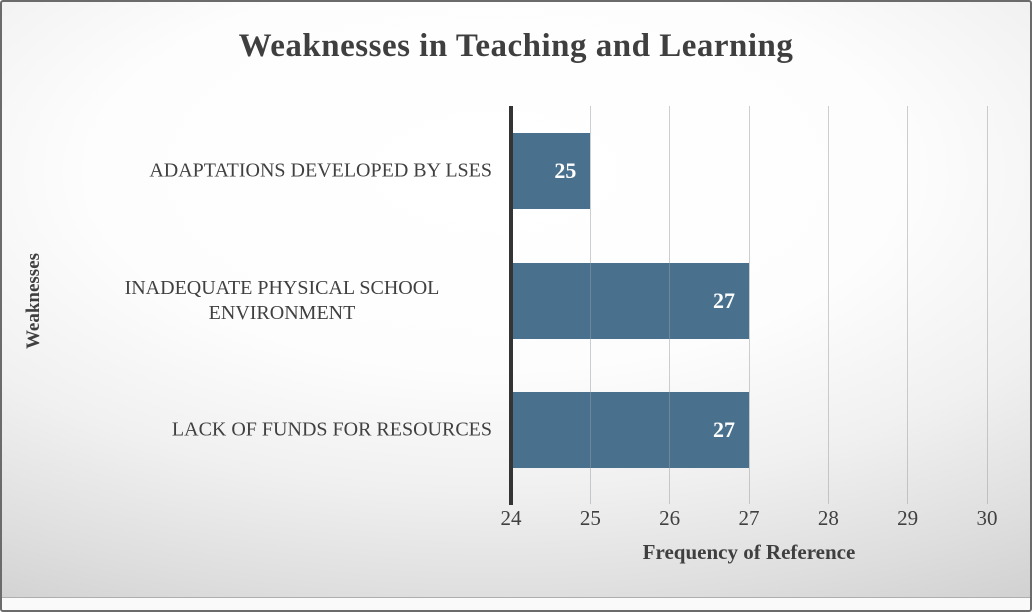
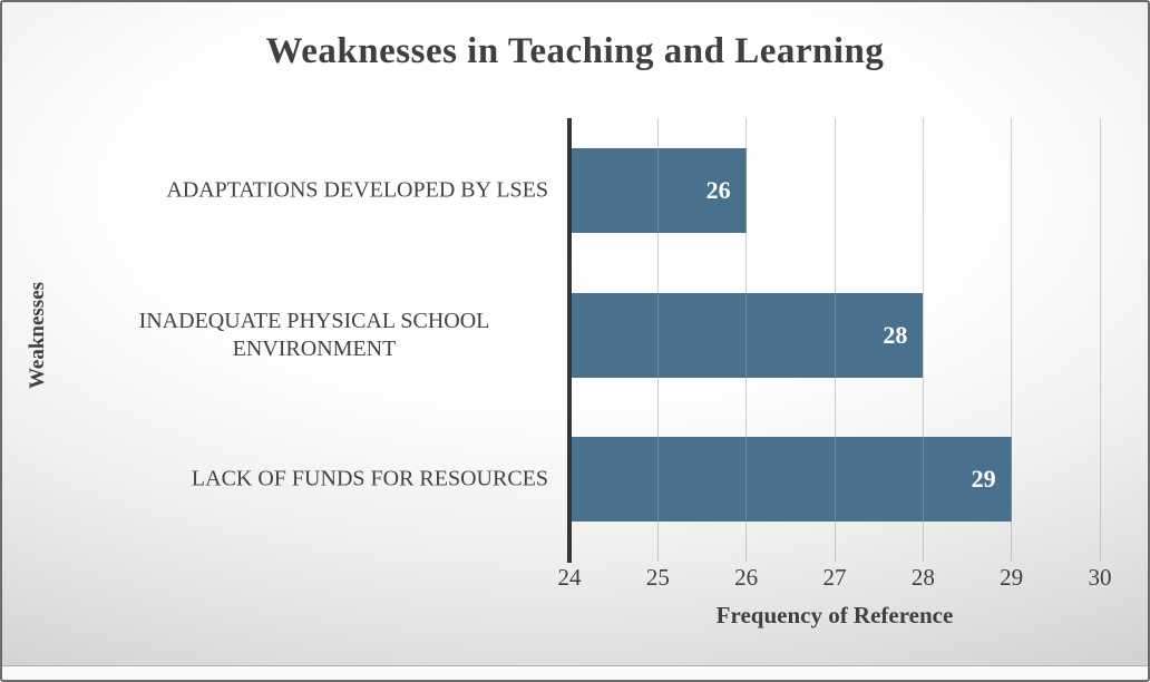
ADAPTATIONS DEVELOPED BY LSES: 25 -> 26
INADEQUATE PHYSICAL SCHOOL ENVIRONMENT: 27 -> 28
LACK OF FUNDS FOR RESOURCES: 27 -> 29
